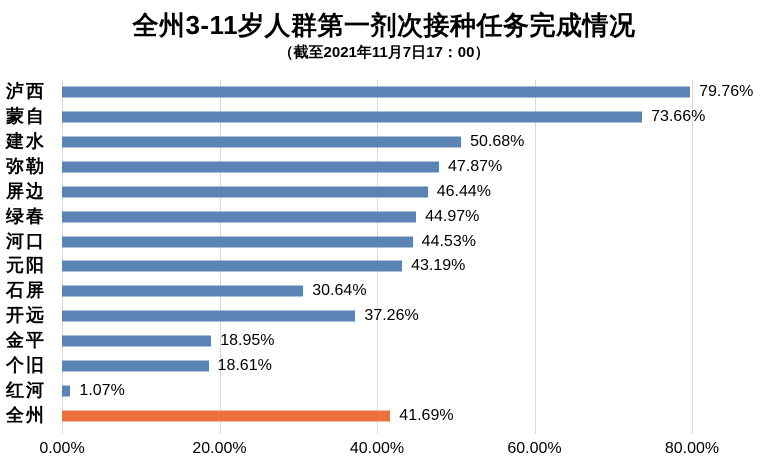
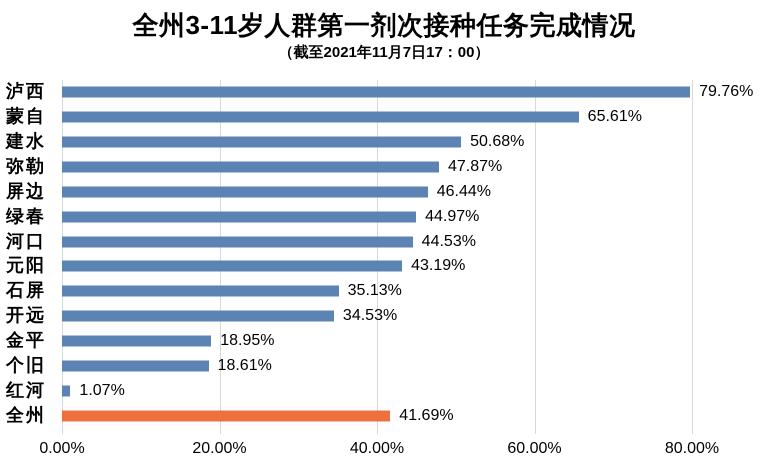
蒙自: 73.66% -> 65.61%
石屏: 30.64% -> 35.13%
开远: 37.26% -> 34.53%
